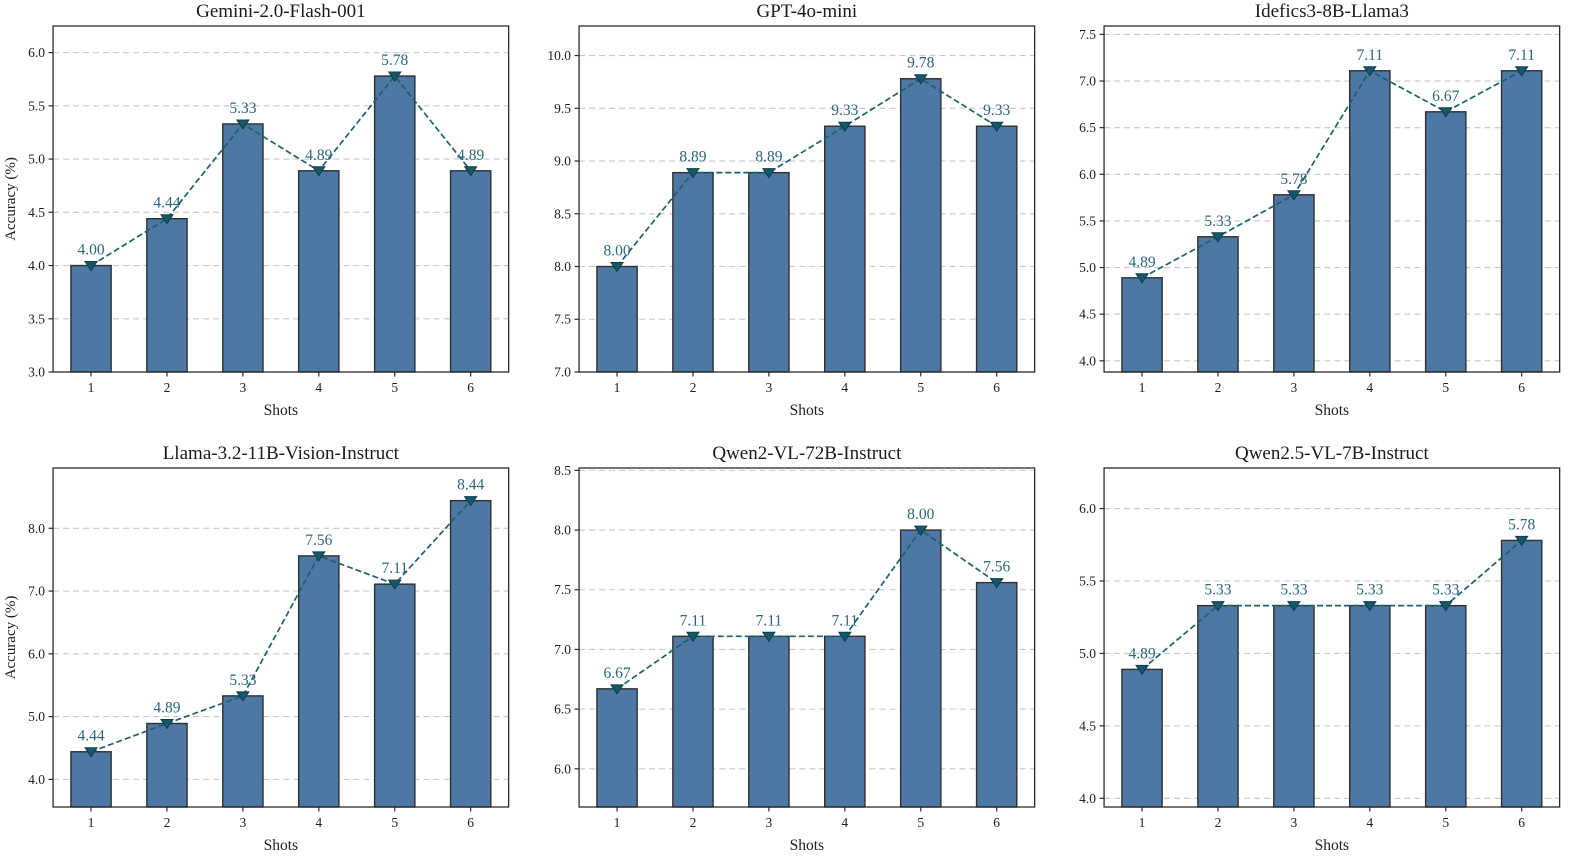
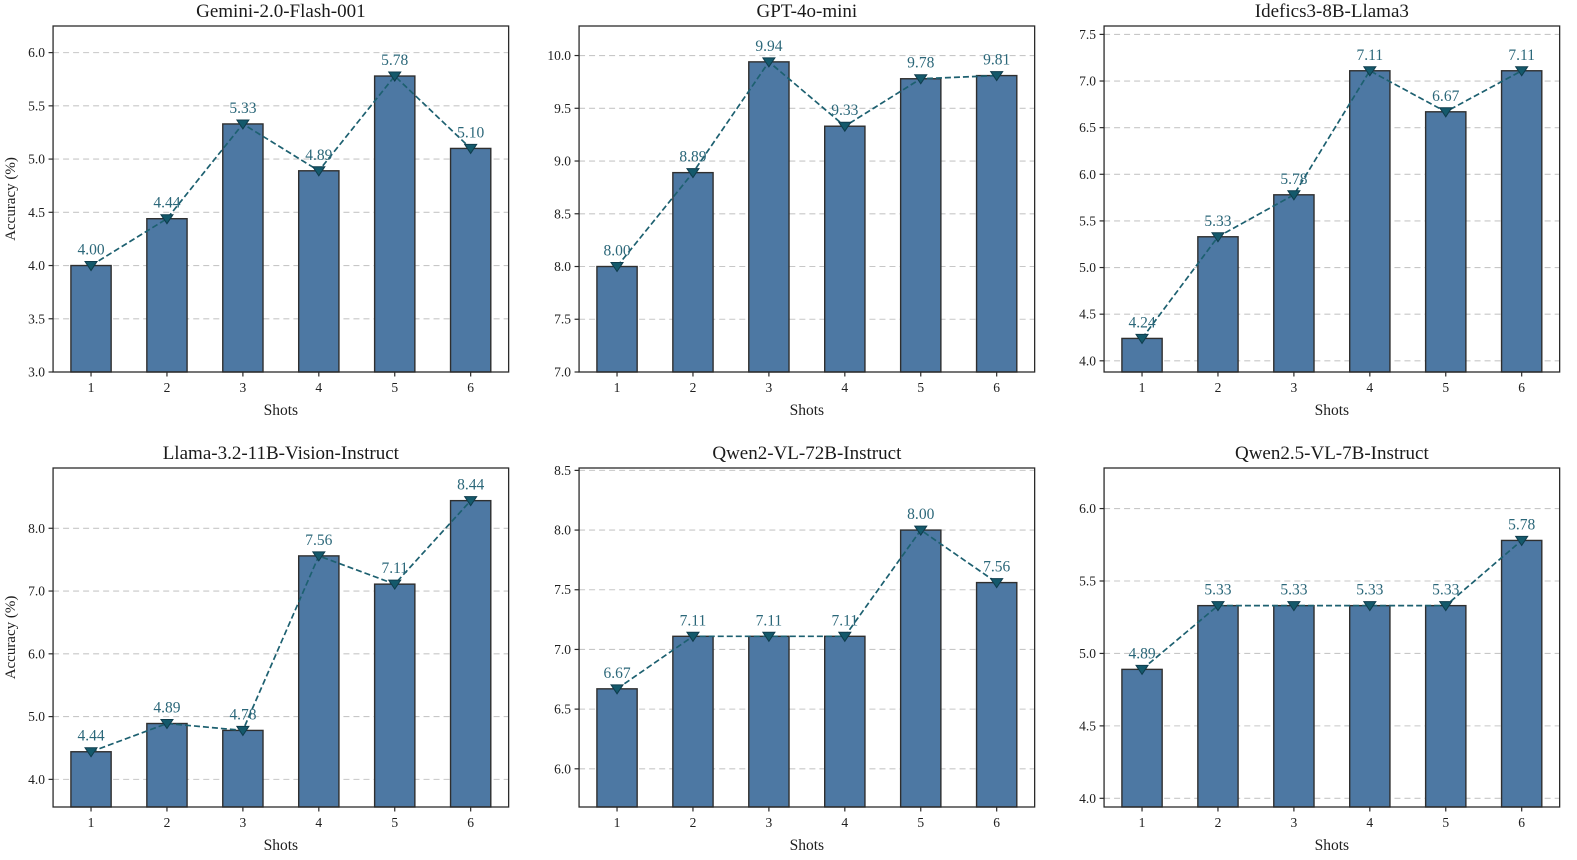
Gemini-2.0-Flash-001/6: 4.89 -> 5.10
GPT-4o-mini/3: 8.89 -> 9.94
GPT-4o-mini/6: 9.33 -> 9.81
Idefics3-8B-Llama3/1: 4.89 -> 4.24
Llama-3.2-11B-Vision-Instruct/3: 5.33 -> 4.78
